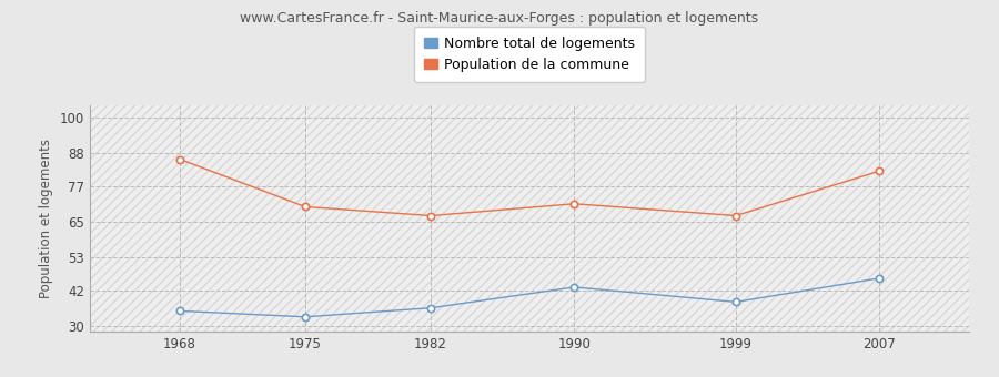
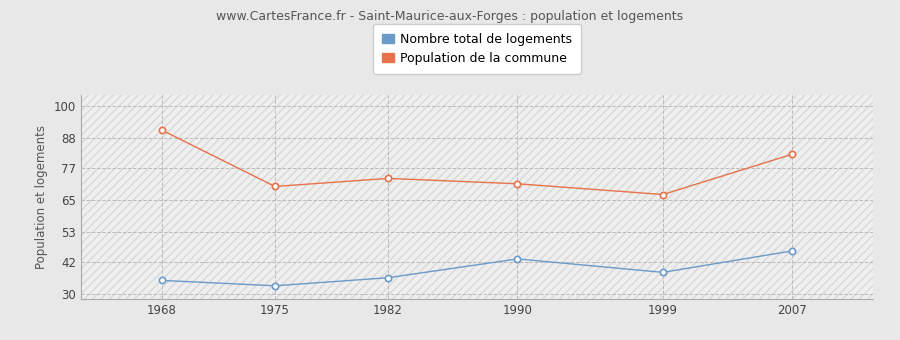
Population de la commune/1968: 86 -> 91
Population de la commune/1982: 67 -> 73
